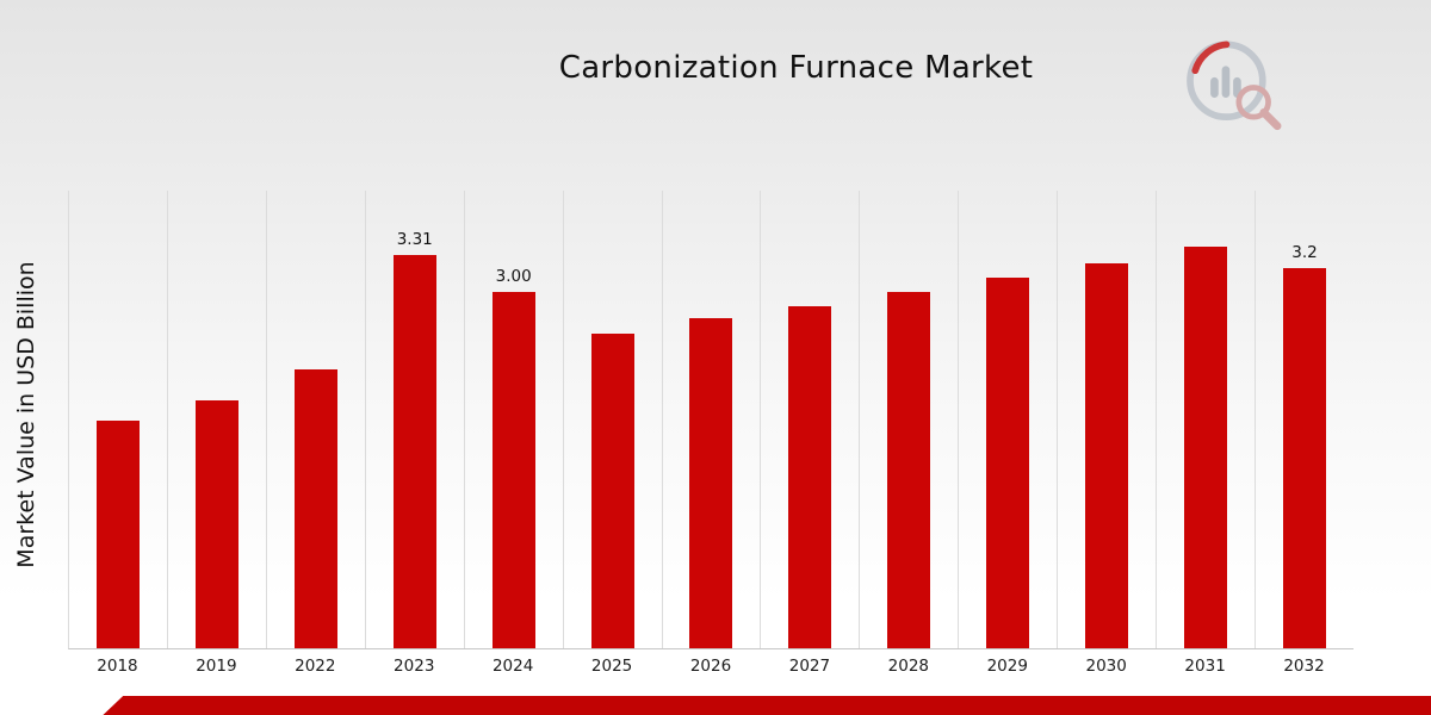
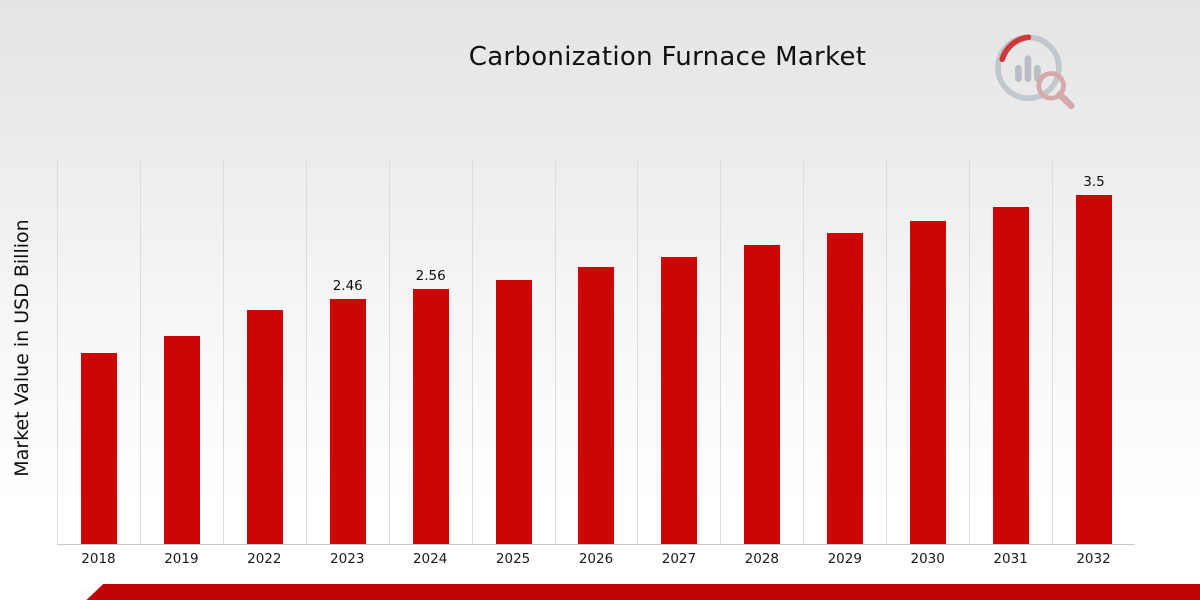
2023: 3.31 -> 2.46
2024: 3.00 -> 2.56
2032: 3.2 -> 3.5
